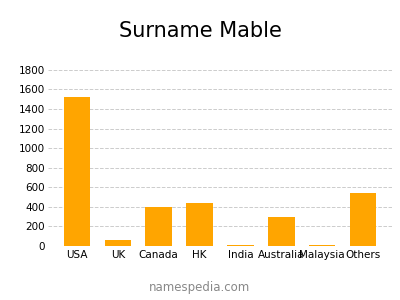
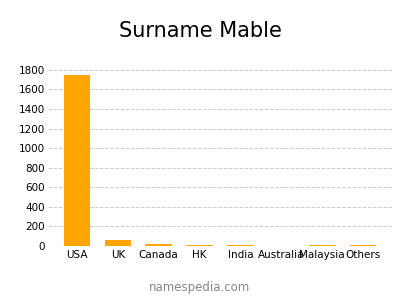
USA: 1520 -> 1750
Canada: 400 -> 20
HK: 440 -> 10
Australia: 300 -> 0
Others: 540 -> 10
